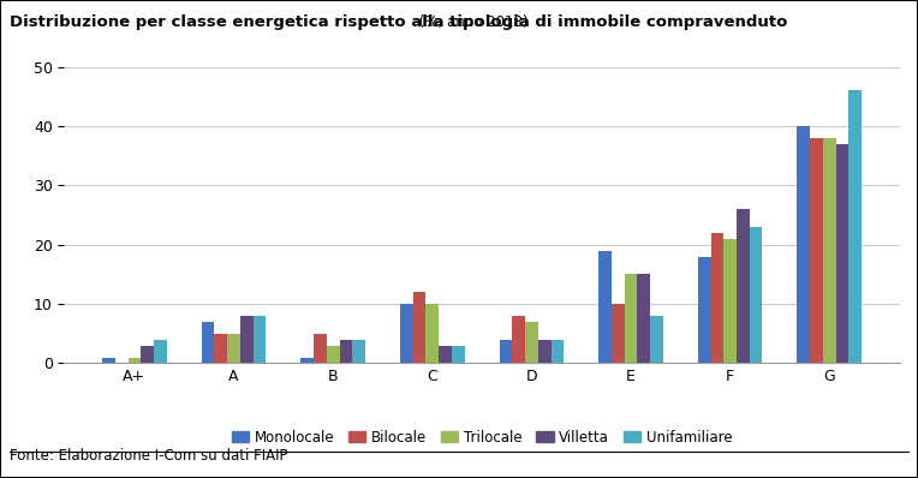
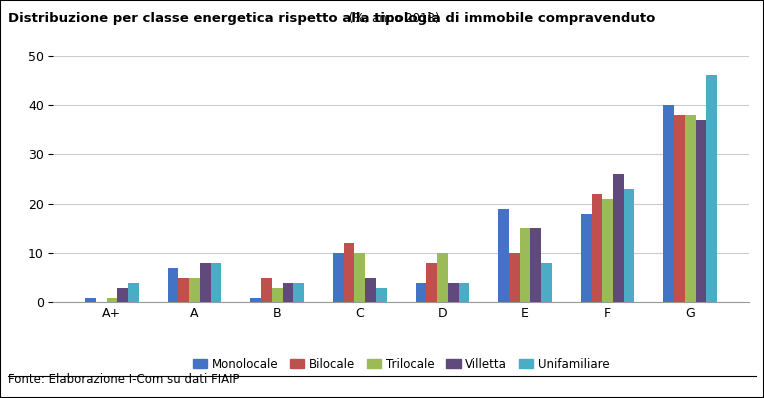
Villetta/C: 3 -> 5
Trilocale/D: 7 -> 10
